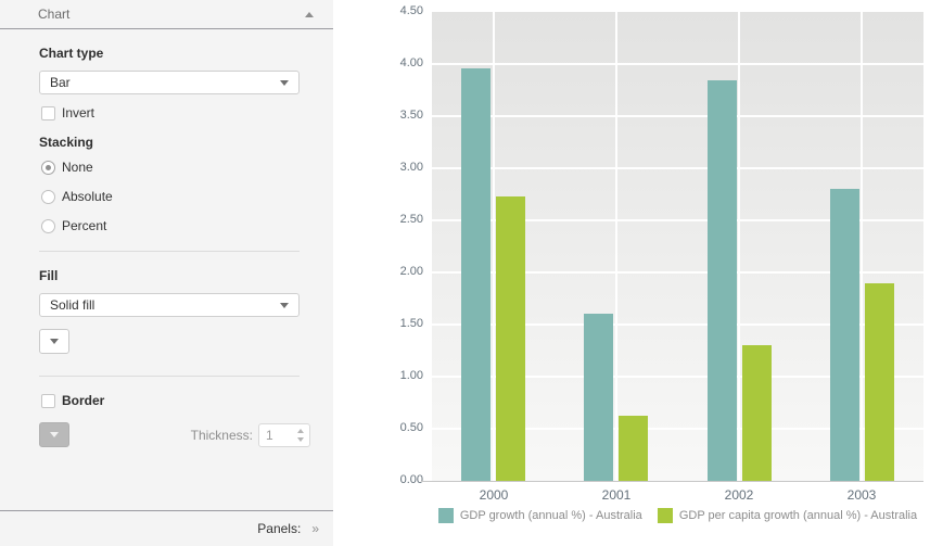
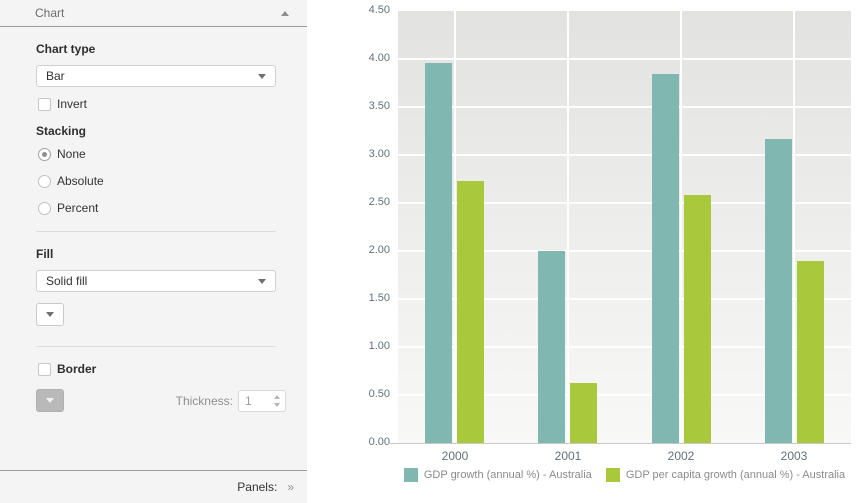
GDP growth (annual %) - Australia/2001: 1.6 -> 2.0
GDP per capita growth (annual %) - Australia/2002: 1.3 -> 2.6
GDP growth (annual %) - Australia/2003: 2.8 -> 3.2
